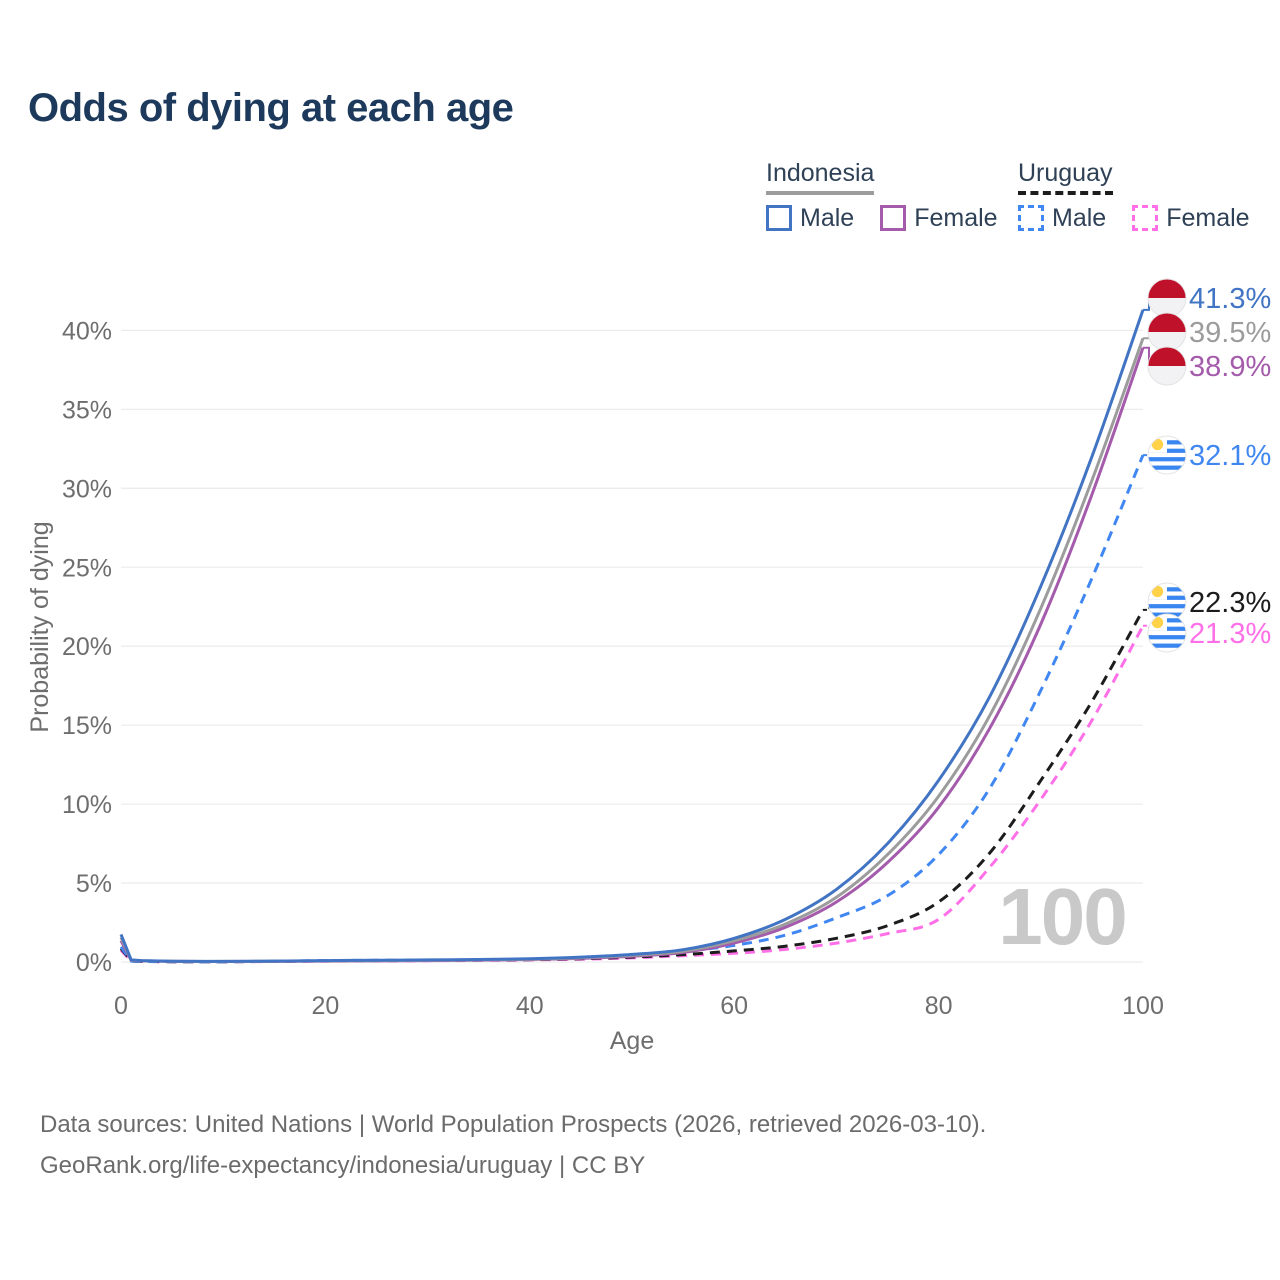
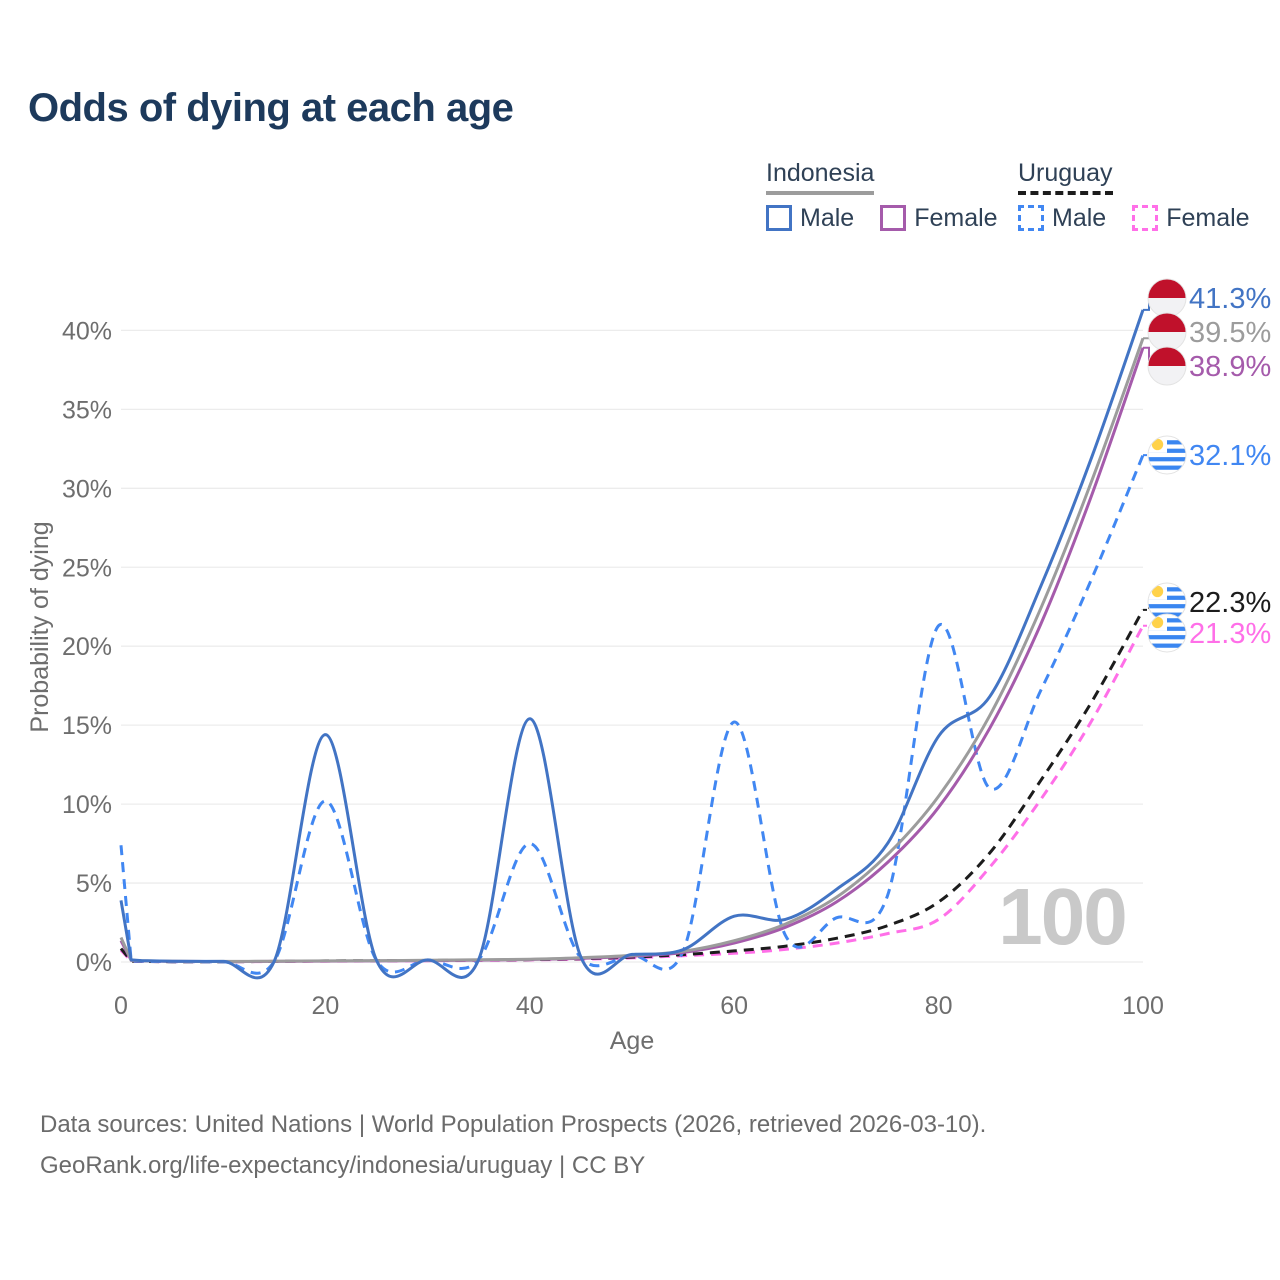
Indonesia Male/0: 1.8% -> 3.9%
Uruguay Male/0: 0.9% -> 7.4%
Indonesia Male/20: 0.1% -> 14.4%
Uruguay Male/20: 0.1% -> 10.2%
Indonesia Male/40: 0.2% -> 15.4%
Uruguay Male/40: 0.2% -> 7.5%
Indonesia Male/60: 1.5% -> 2.9%
Uruguay Male/60: 1.1% -> 15.2%
Indonesia Male/80: 11.5% -> 14.3%
Uruguay Male/80: 6.8% -> 21.3%
